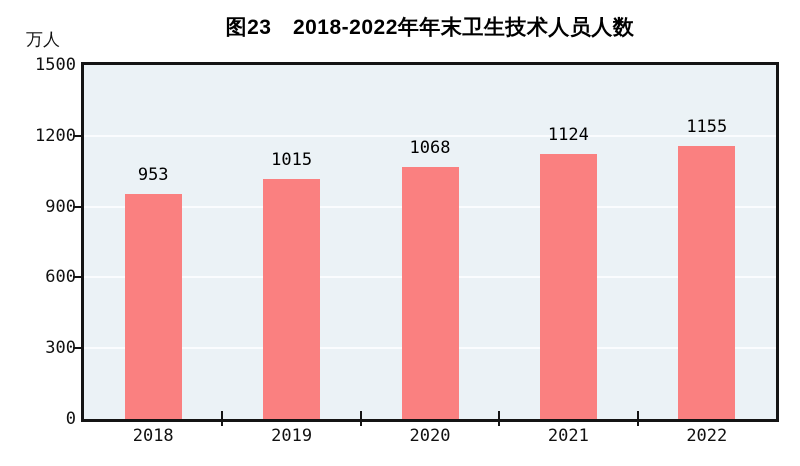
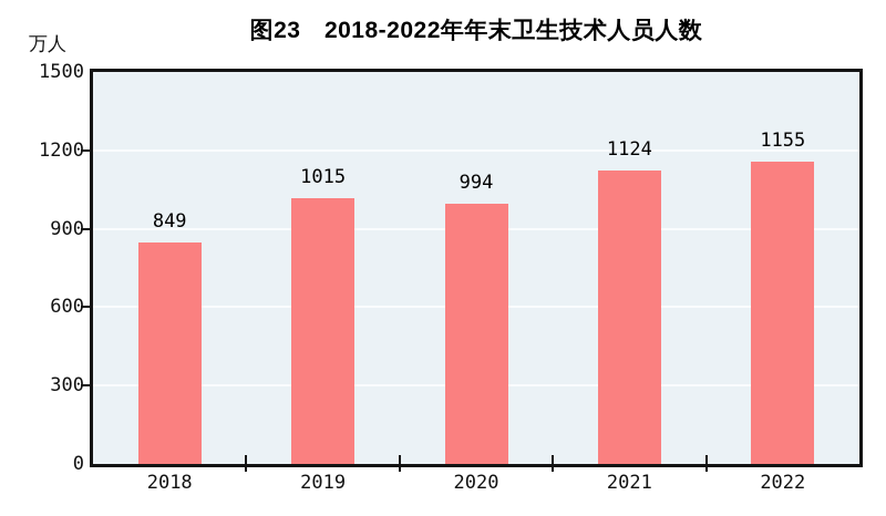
2018: 953 -> 849
2020: 1068 -> 994
